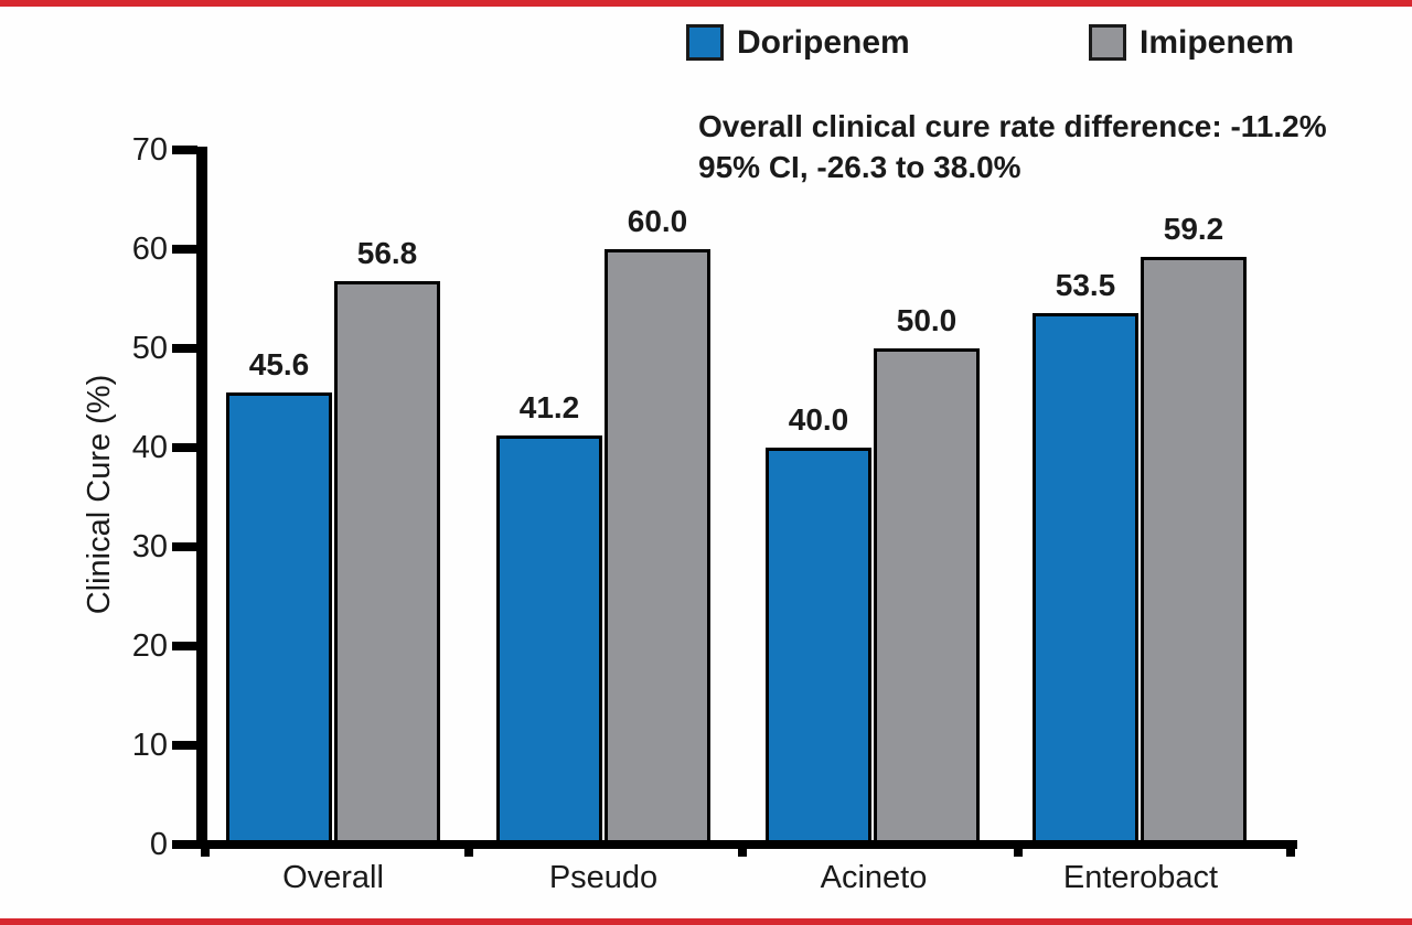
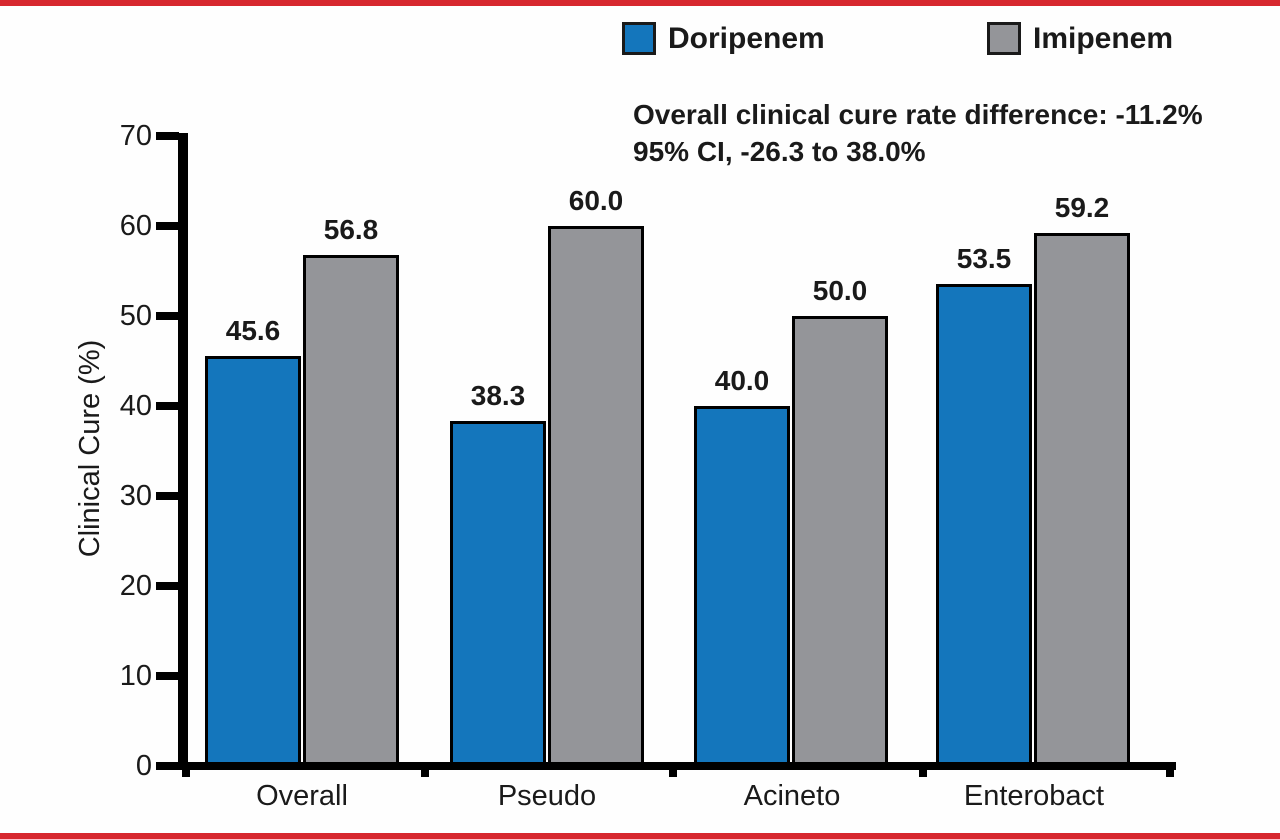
Doripenem/Pseudo: 41.2 -> 38.3
